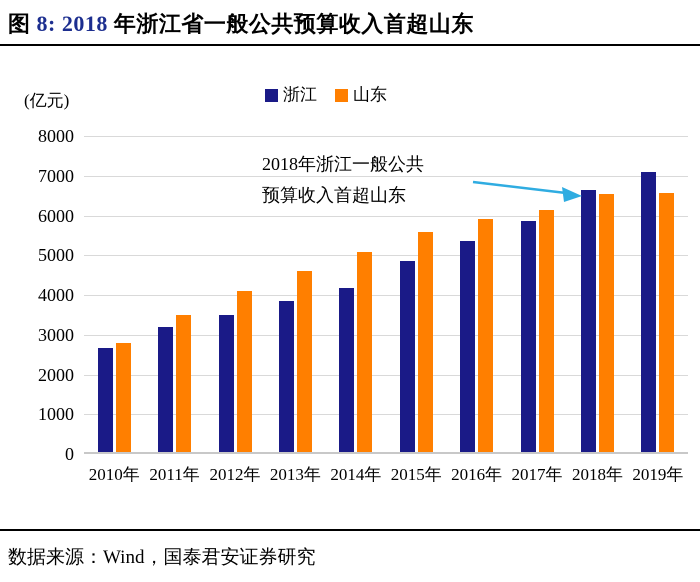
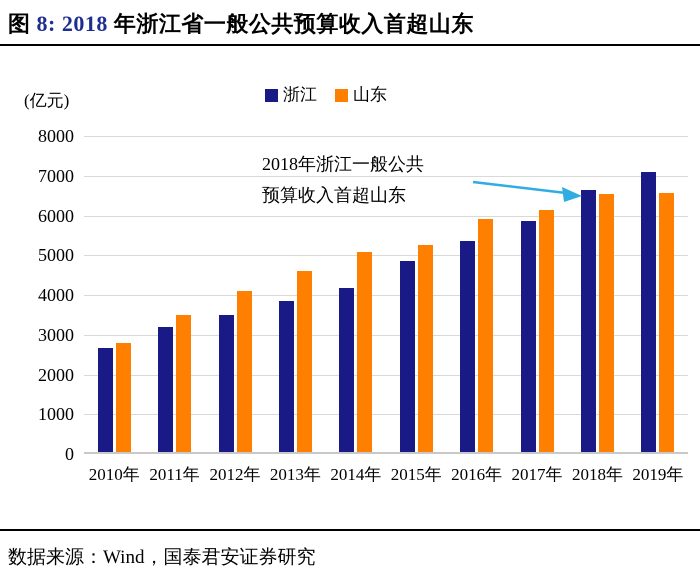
山东/2015年: 5500 -> 5200
